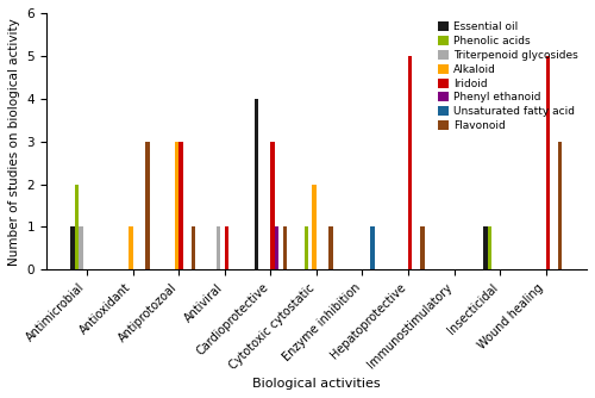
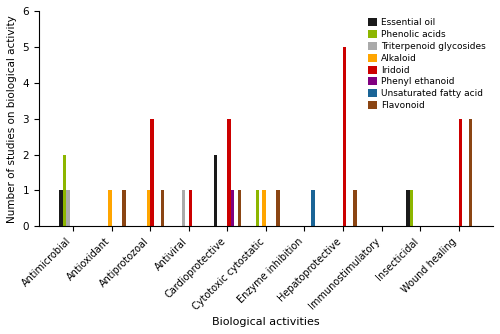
Flavonoid/Antioxidant: 3 -> 1
Alkaloid/Antiprotozoal: 3 -> 1
Essential oil/Cardioprotective: 4 -> 2
Alkaloid/Cytotoxic cytostatic: 2 -> 1
Iridoid/Wound healing: 5 -> 3
